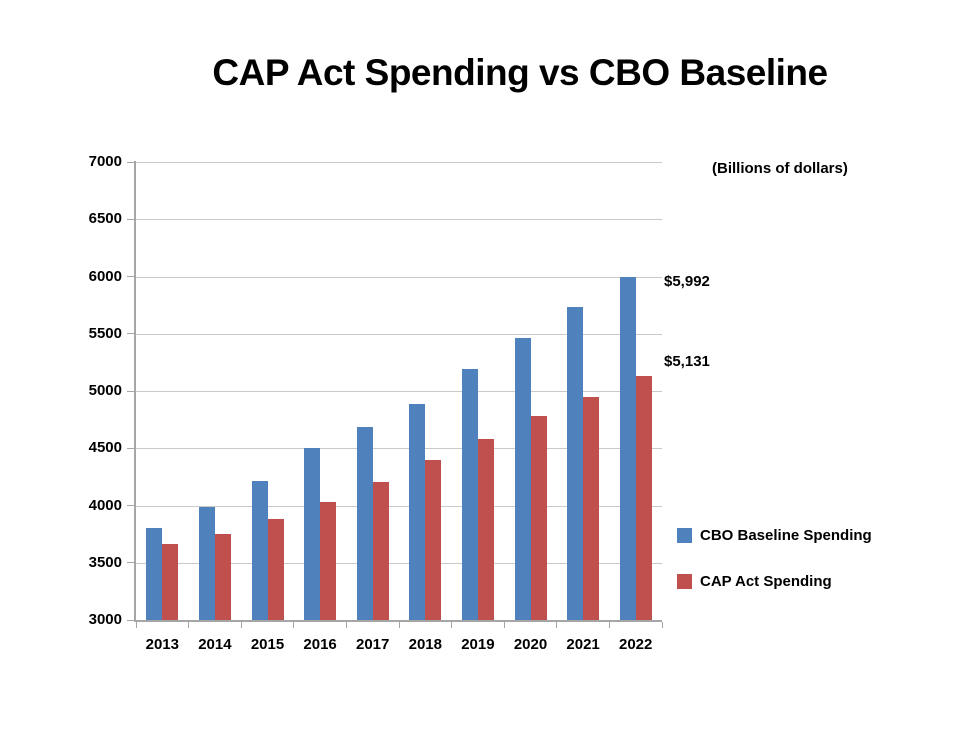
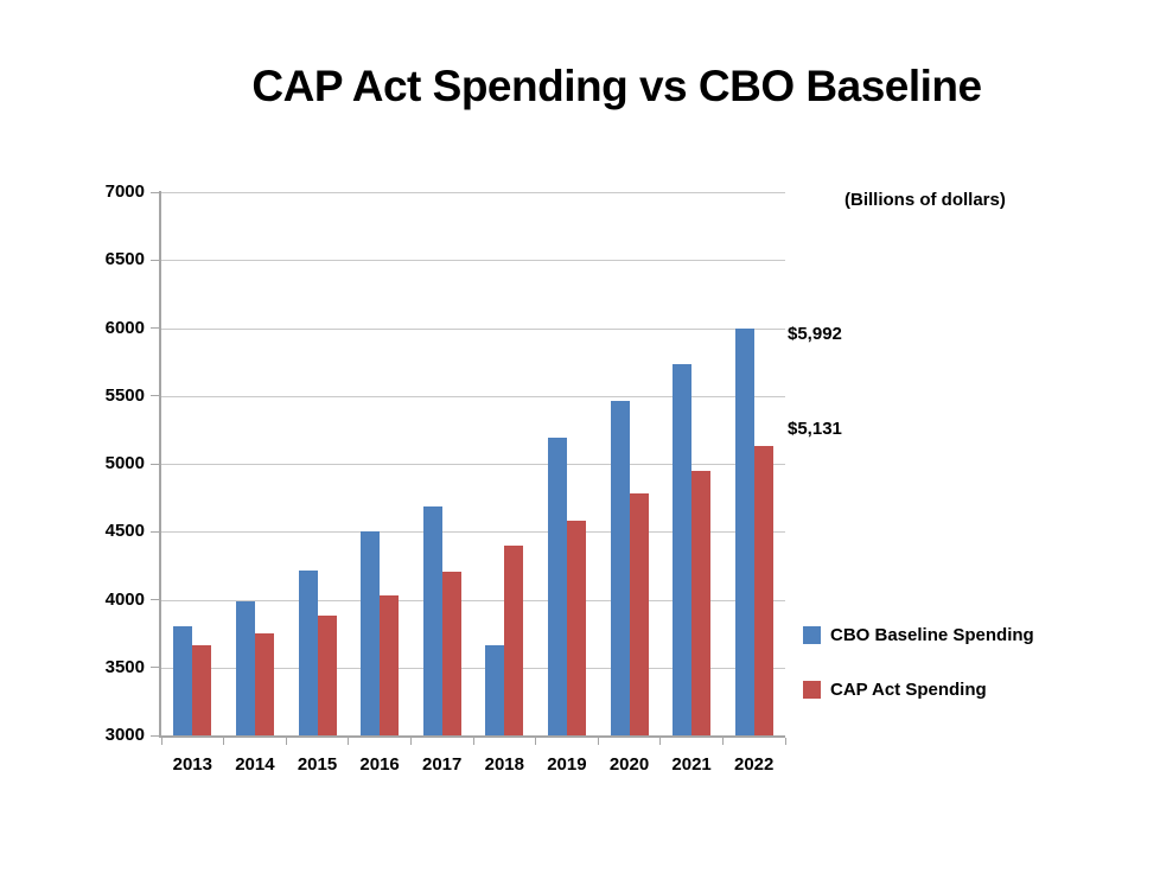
CBO Baseline Spending/2018: 4880 -> 3660
